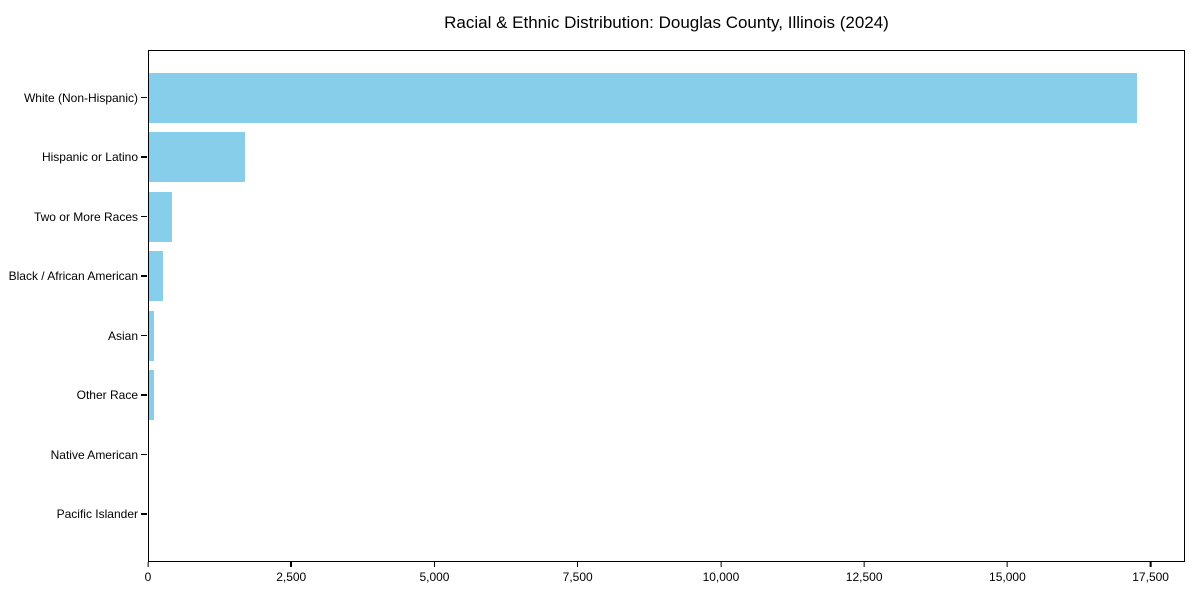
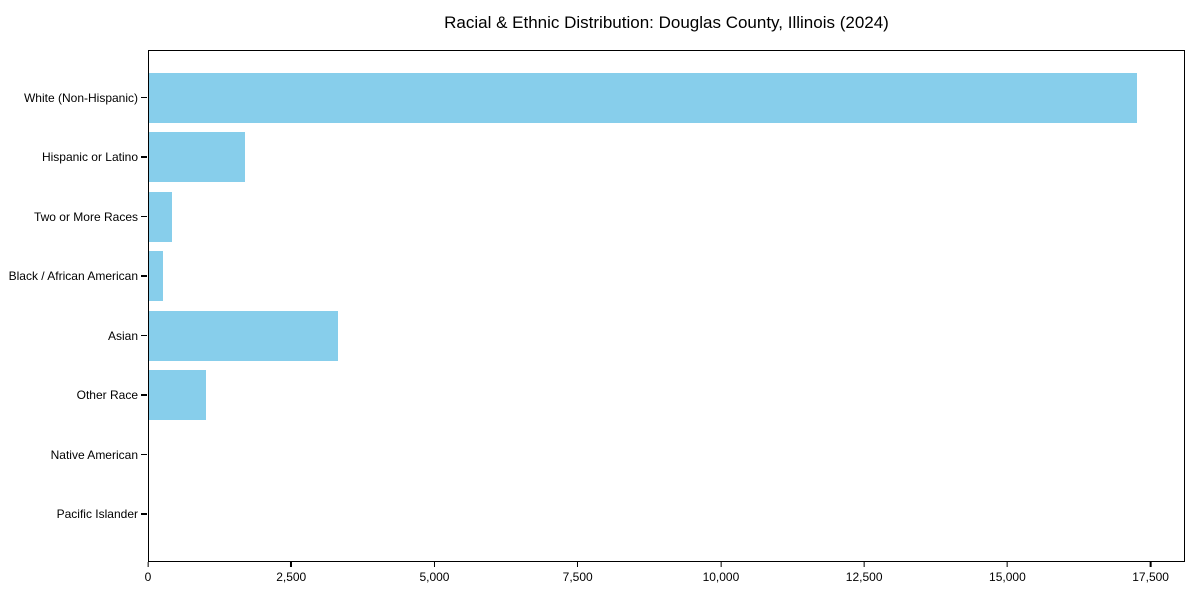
Asian: 100 -> 3300
Other Race: 100 -> 1000
